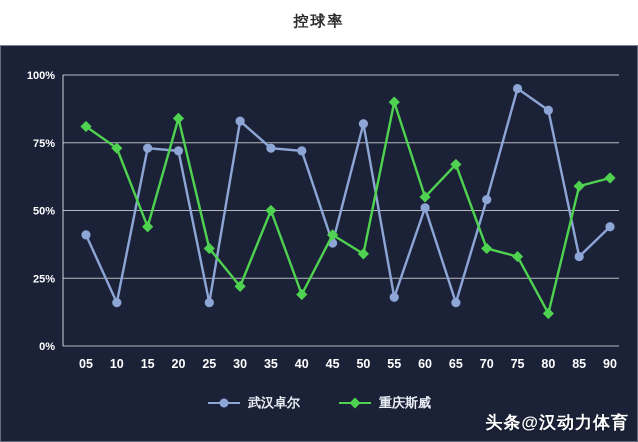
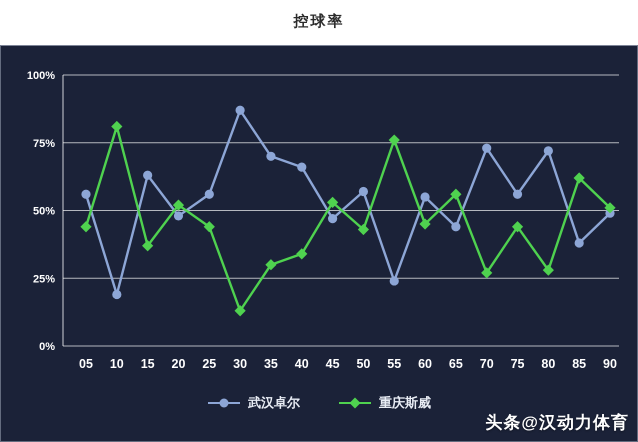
武汉卓尔/05: 41% -> 56%
重庆斯威/05: 81% -> 44%
武汉卓尔/10: 16% -> 19%
重庆斯威/10: 73% -> 81%
武汉卓尔/15: 73% -> 63%
重庆斯威/15: 44% -> 37%
武汉卓尔/20: 72% -> 48%
重庆斯威/20: 84% -> 52%
武汉卓尔/25: 16% -> 56%
重庆斯威/25: 36% -> 44%
武汉卓尔/30: 83% -> 87%
重庆斯威/30: 22% -> 13%
武汉卓尔/35: 73% -> 70%
重庆斯威/35: 50% -> 30%
武汉卓尔/40: 72% -> 66%
重庆斯威/40: 19% -> 34%
武汉卓尔/45: 38% -> 47%
重庆斯威/45: 41% -> 53%
武汉卓尔/50: 82% -> 57%
重庆斯威/50: 34% -> 43%
武汉卓尔/55: 18% -> 24%
重庆斯威/55: 90% -> 76%
武汉卓尔/60: 51% -> 55%
重庆斯威/60: 55% -> 45%
武汉卓尔/65: 16% -> 44%
重庆斯威/65: 67% -> 56%
武汉卓尔/70: 54% -> 73%
重庆斯威/70: 36% -> 27%
武汉卓尔/75: 95% -> 56%
重庆斯威/75: 33% -> 44%
武汉卓尔/80: 87% -> 72%
重庆斯威/80: 12% -> 28%
武汉卓尔/85: 33% -> 38%
重庆斯威/85: 59% -> 62%
武汉卓尔/90: 44% -> 49%
重庆斯威/90: 62% -> 51%
